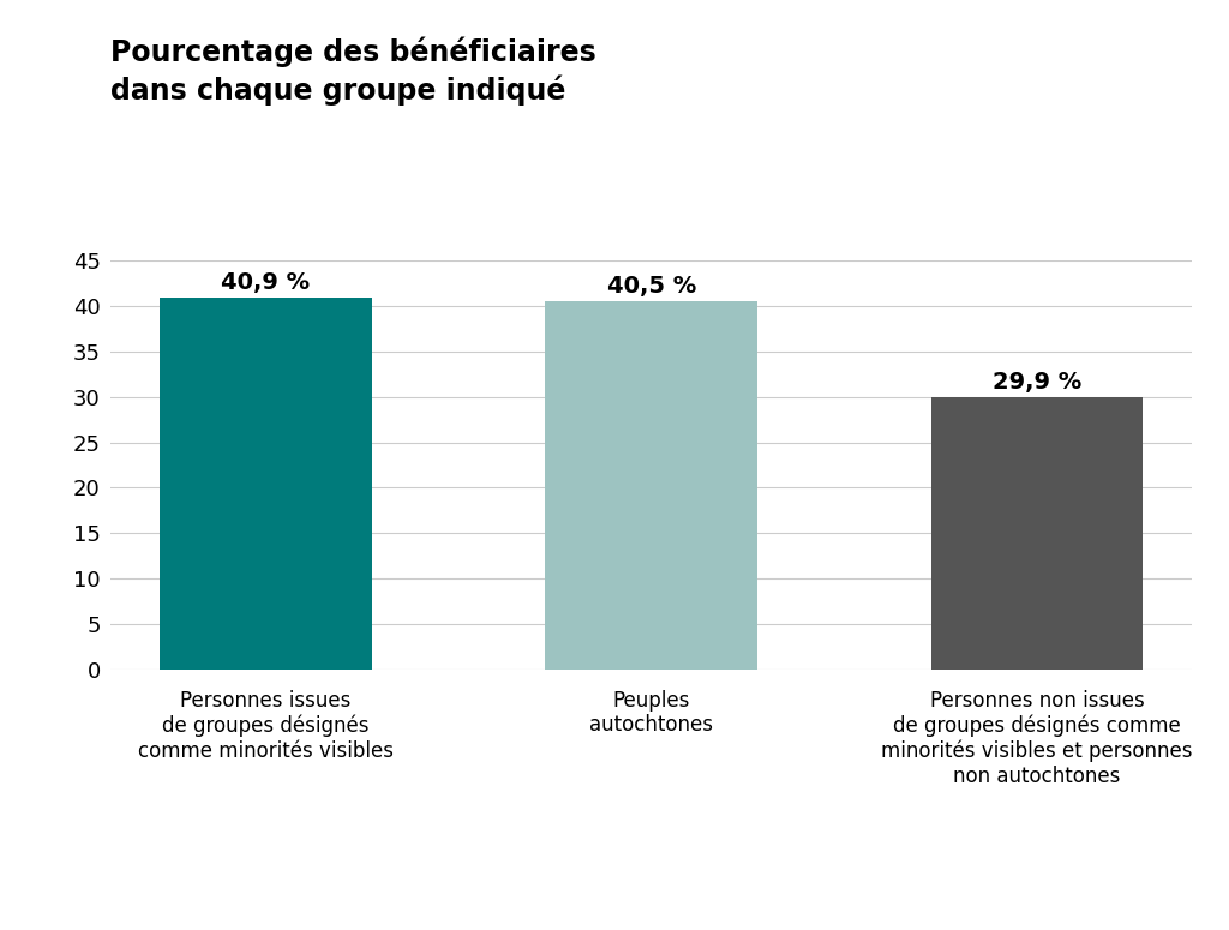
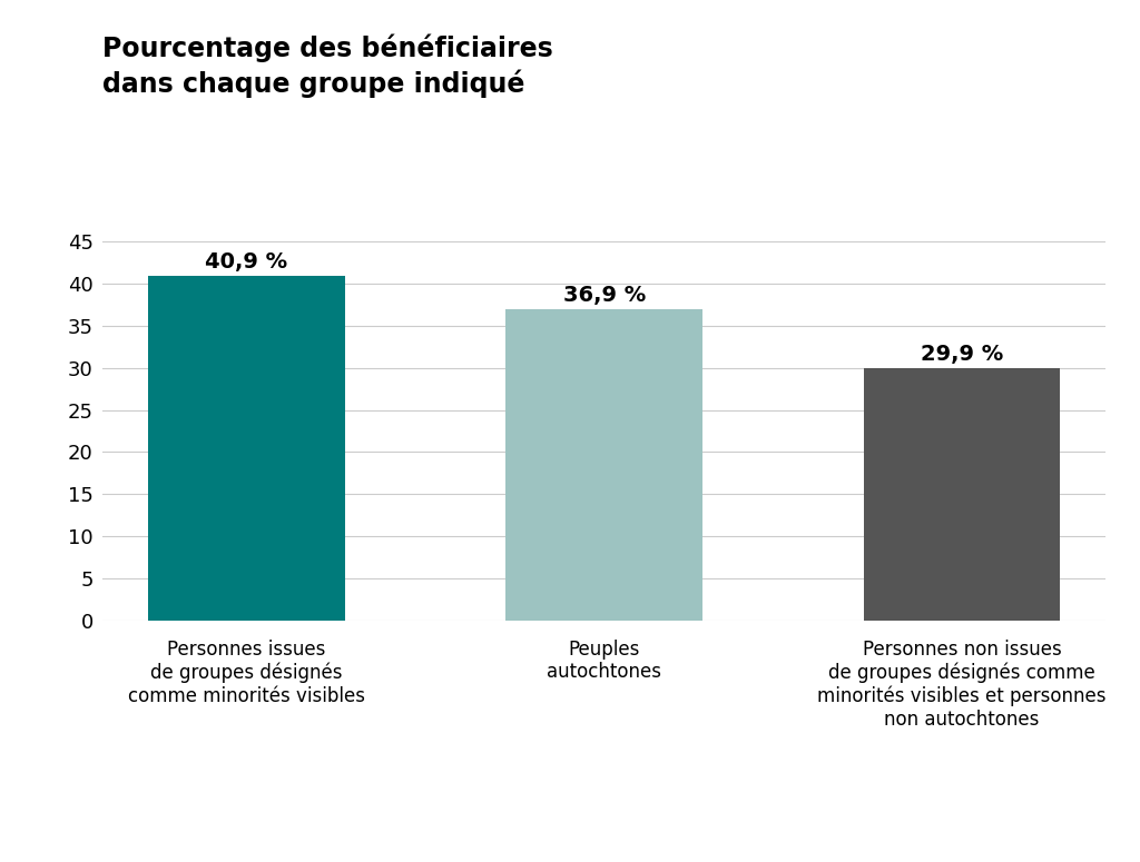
Peuples autochtones: 40,5 -> 36,9
